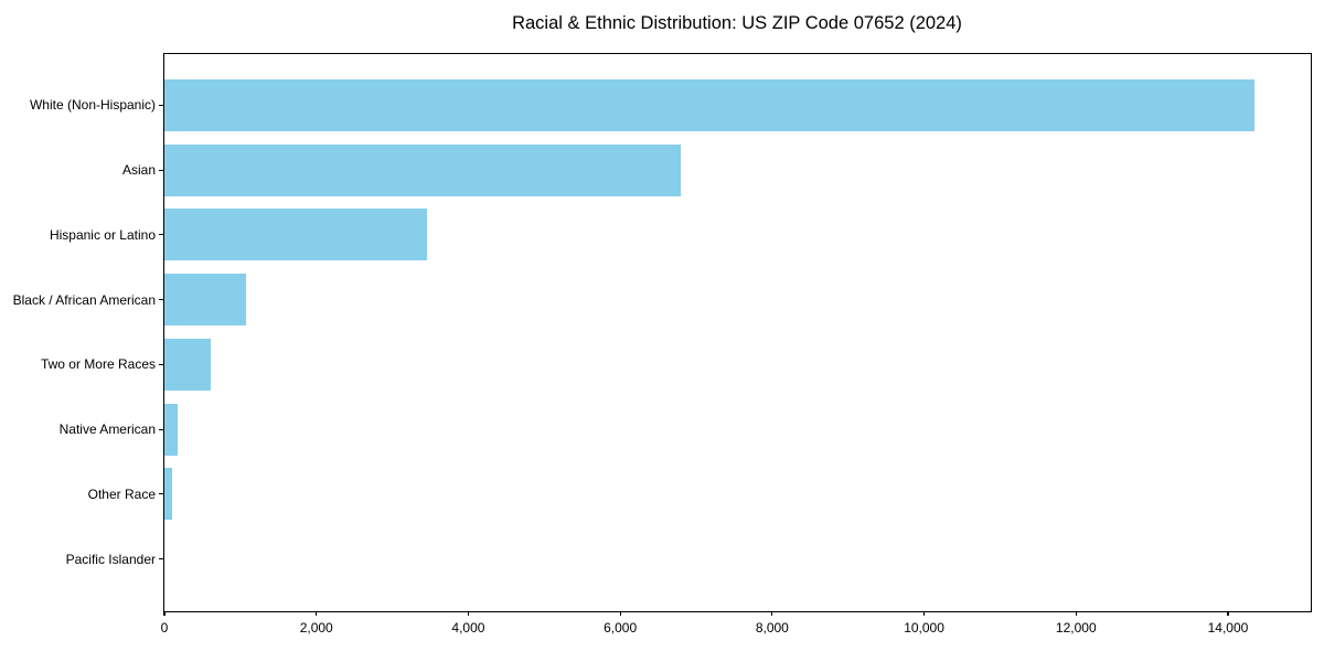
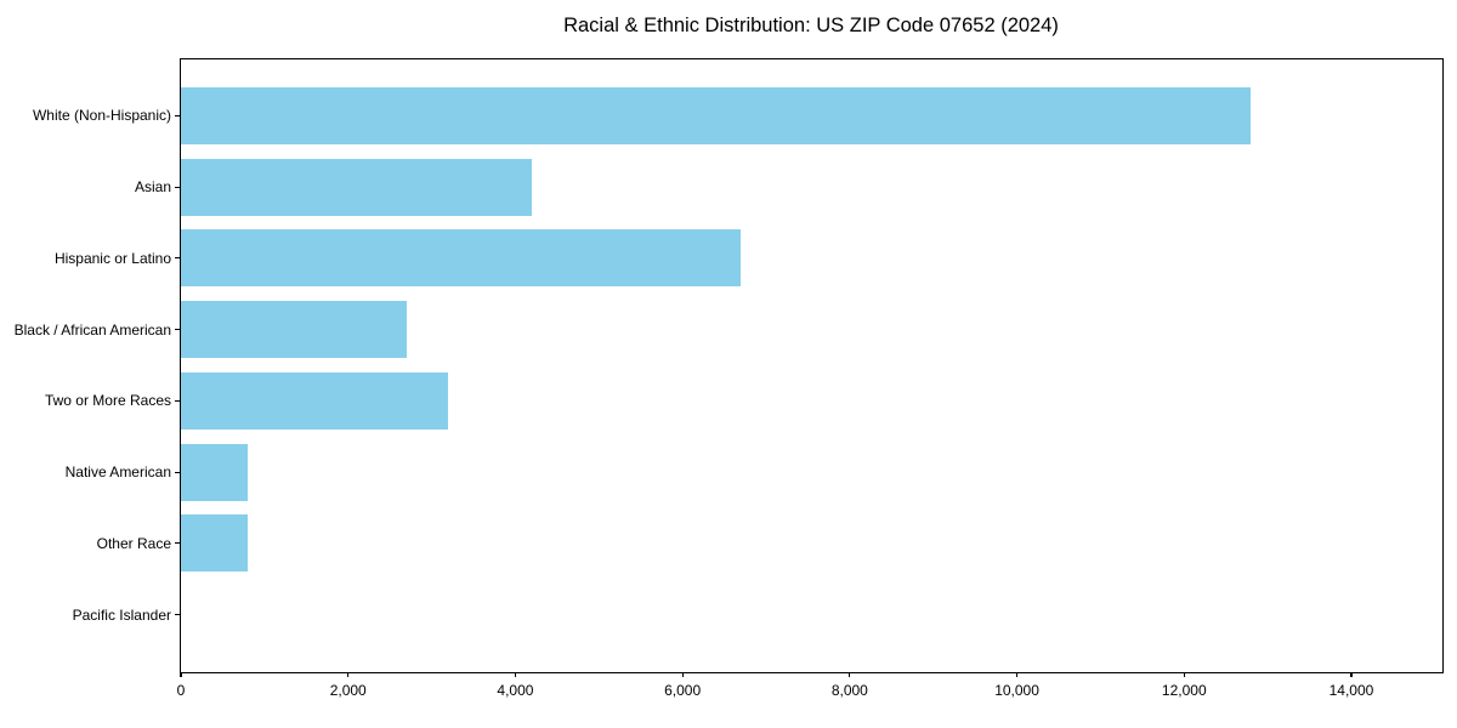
White (Non-Hispanic): 14400 -> 12800
Asian: 6800 -> 4200
Hispanic or Latino: 3500 -> 6700
Black / African American: 1100 -> 2700
Two or More Races: 600 -> 3200
Native American: 200 -> 800
Other Race: 100 -> 800
